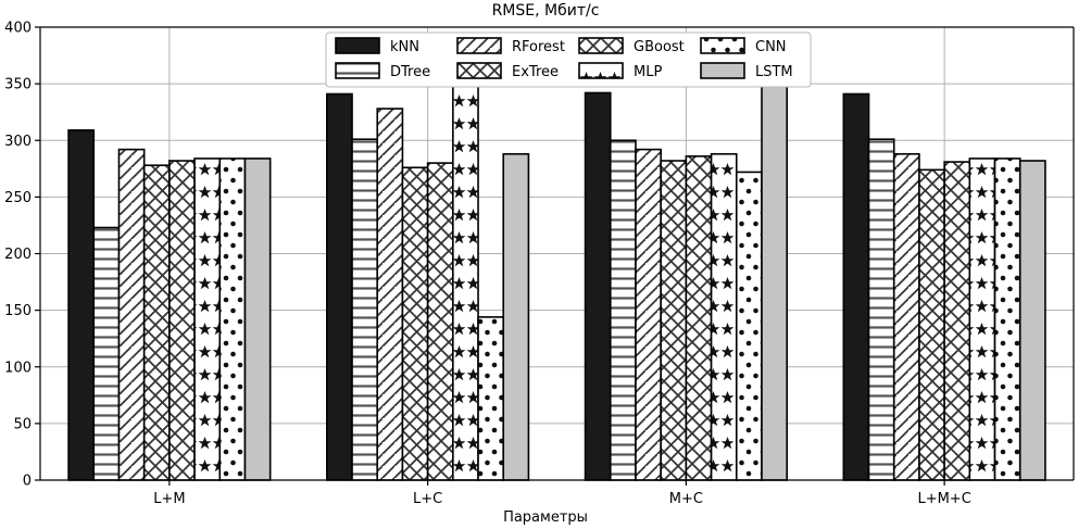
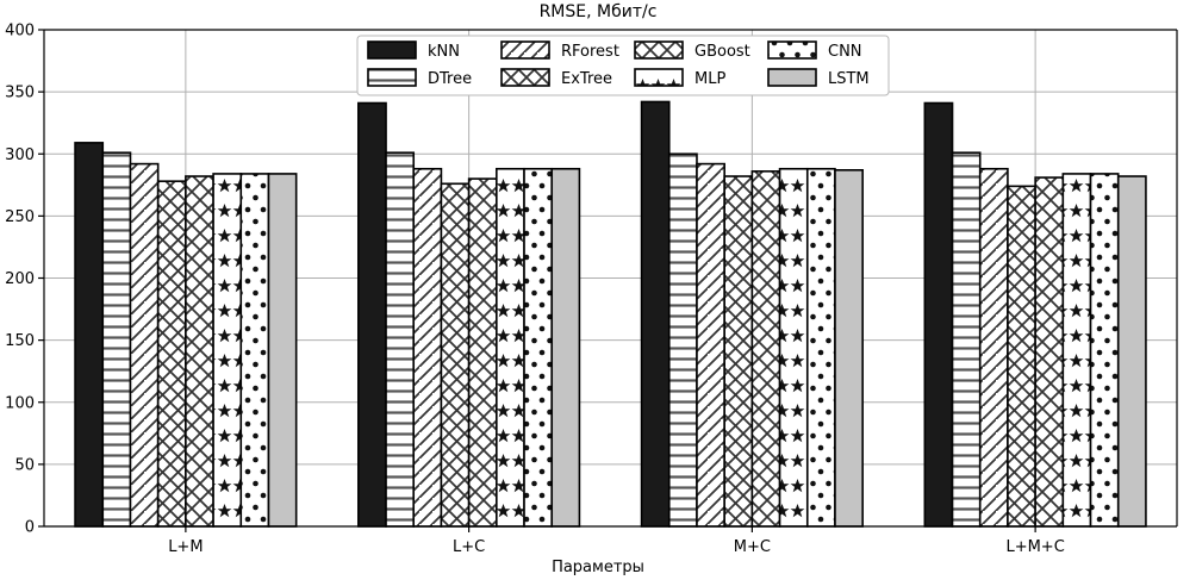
DTree/L+M: 223 -> 301
RForest/L+C: 328 -> 288
MLP/L+C: 349 -> 288
CNN/L+C: 144 -> 288
CNN/M+C: 272 -> 288
LSTM/M+C: 371 -> 287
